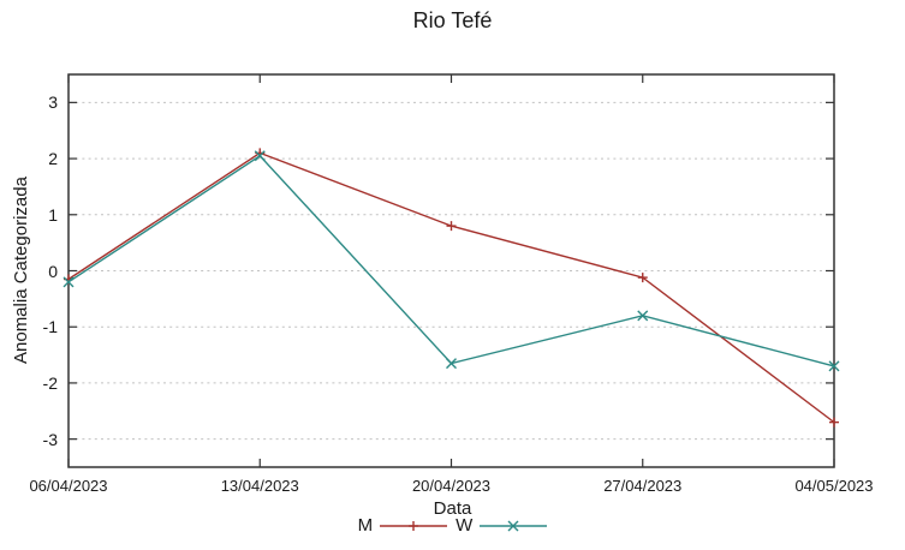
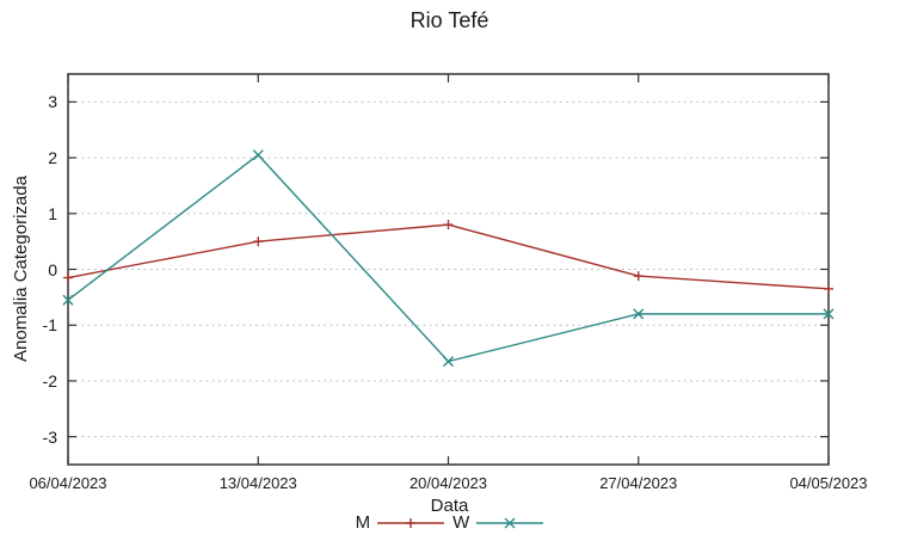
W/06/04/2023: -0.2 -> -0.6
M/13/04/2023: 2.1 -> 0.5
M/04/05/2023: -2.7 -> -0.3
W/04/05/2023: -1.7 -> -0.8
